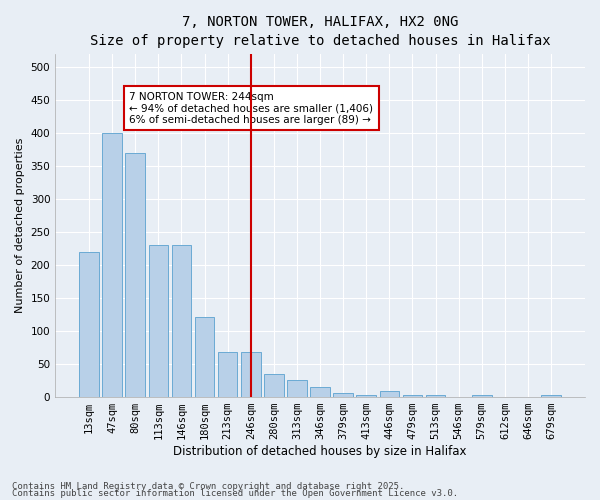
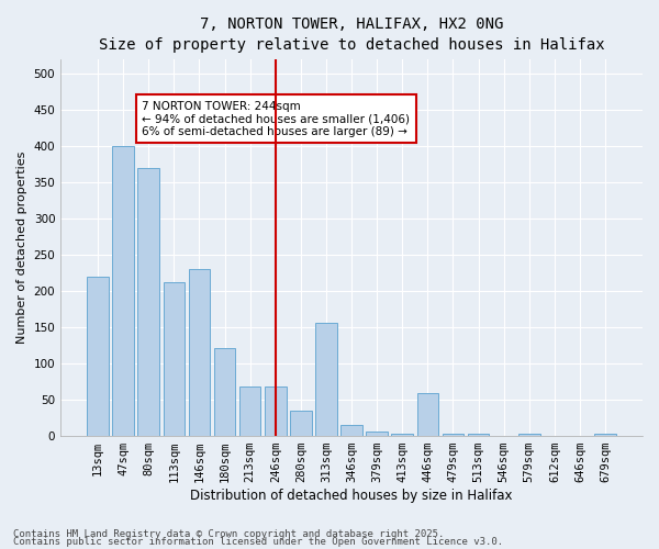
113sqm: 230 -> 212
313sqm: 25 -> 156
446sqm: 8 -> 58
